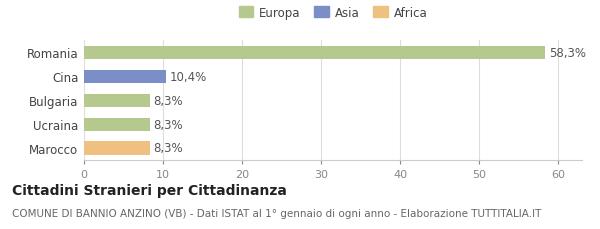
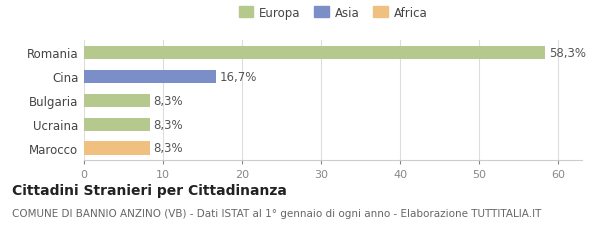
Cina: 10,4% -> 16,7%
